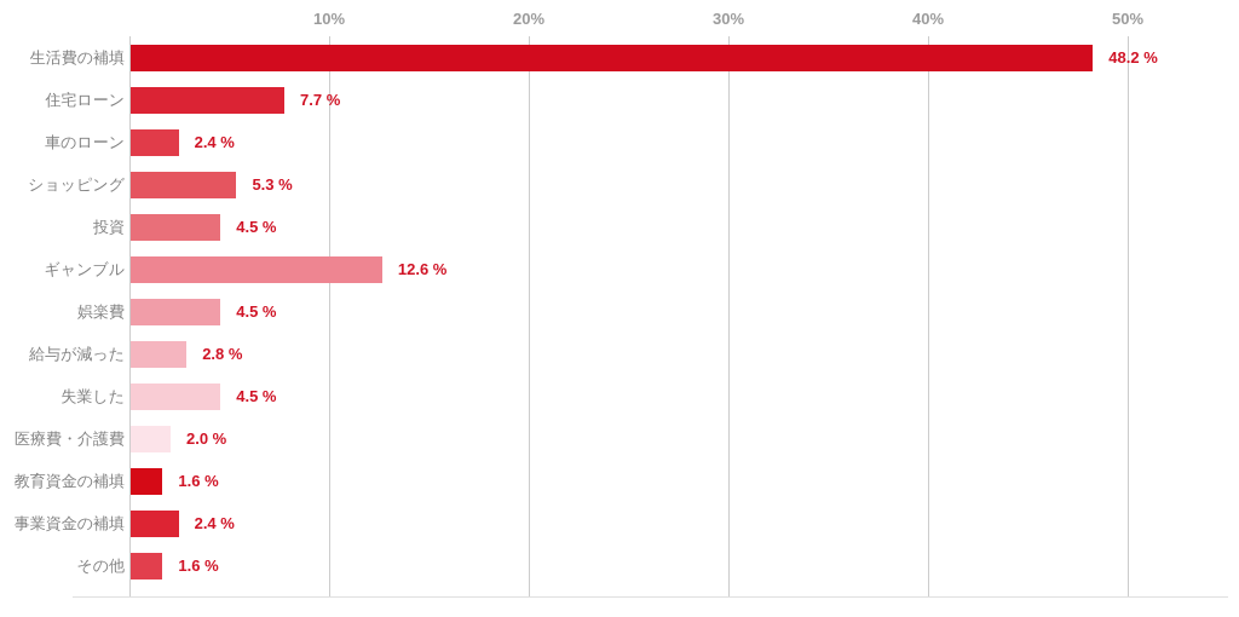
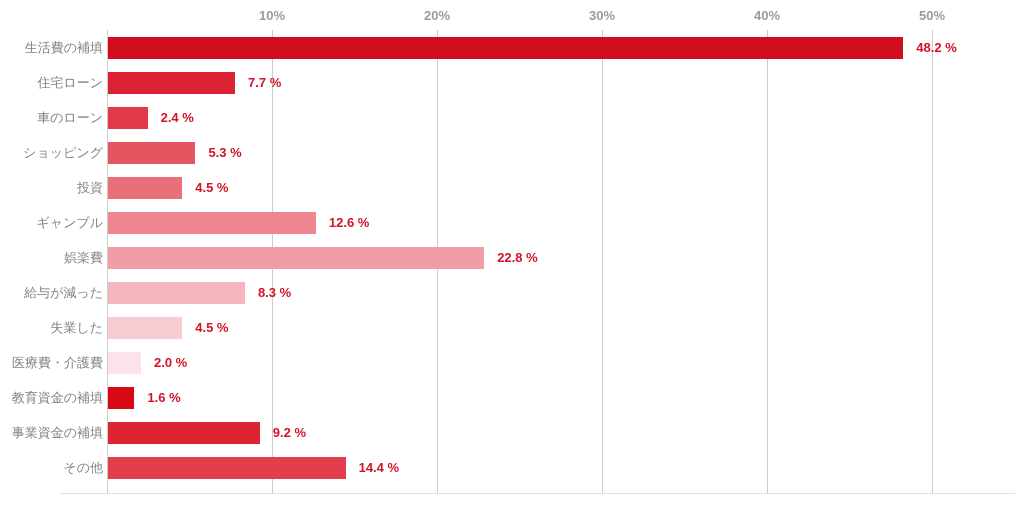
娯楽費: 4.5 -> 22.8
給与が減った: 2.8 -> 8.3
事業資金の補填: 2.4 -> 9.2
その他: 1.6 -> 14.4
